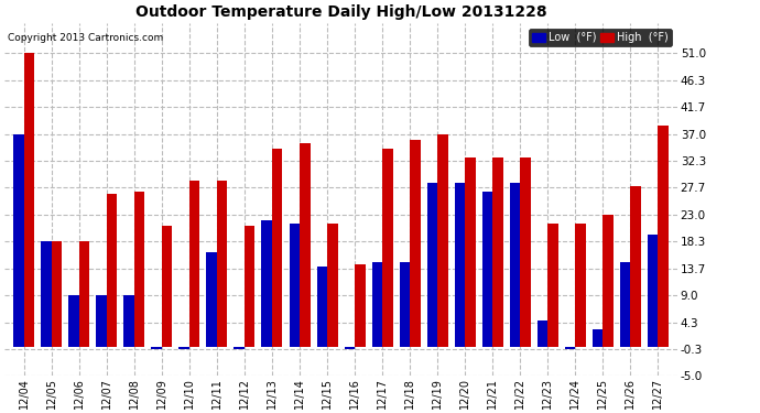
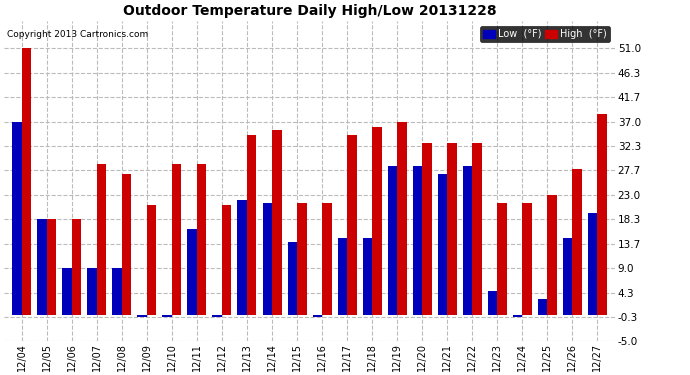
High (°F)/12/07: 26.6 -> 29.0
High (°F)/12/16: 14.4 -> 21.5
